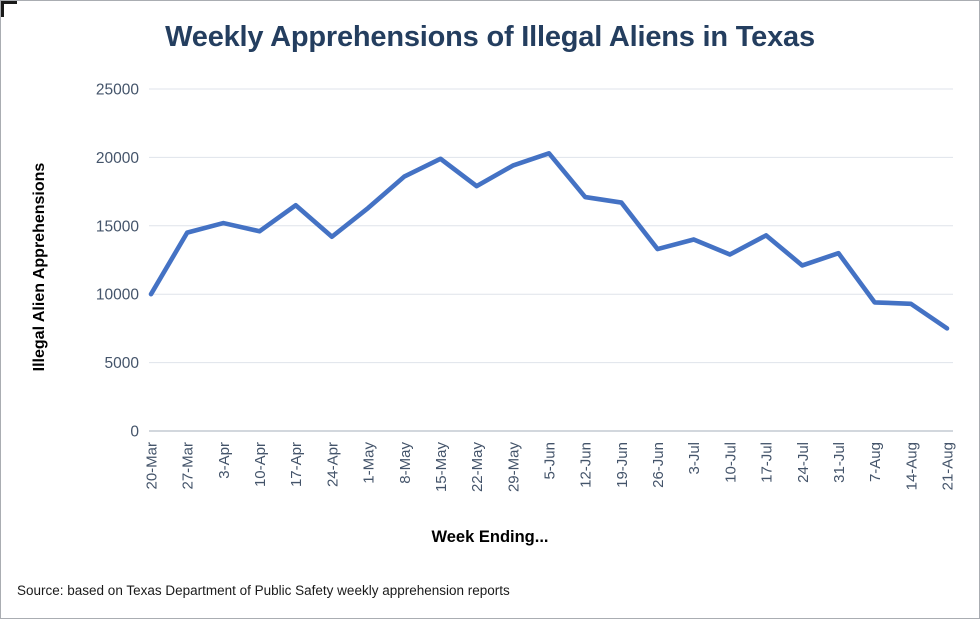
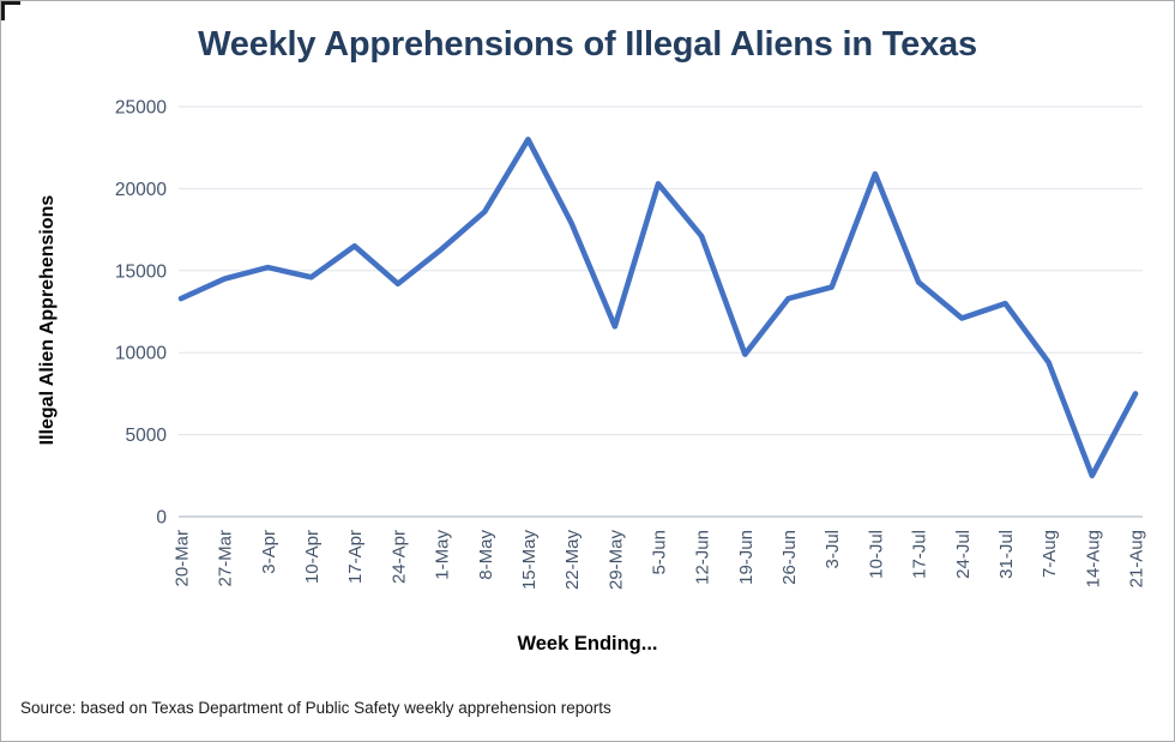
20-Mar: 10000 -> 13300
15-May: 19900 -> 23000
29-May: 19400 -> 11600
19-Jun: 16700 -> 9900
10-Jul: 12900 -> 20900
14-Aug: 9300 -> 2500
